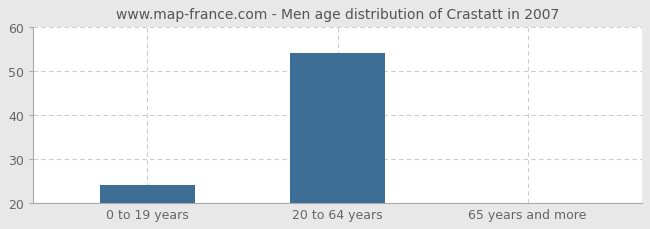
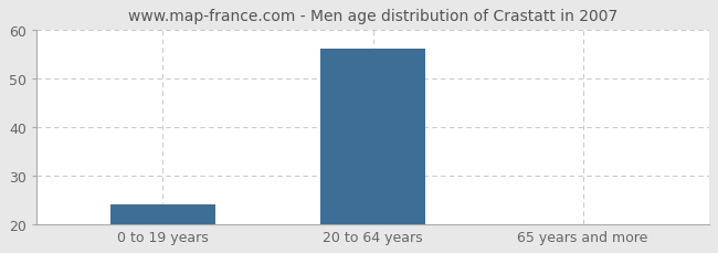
20 to 64 years: 54 -> 56
